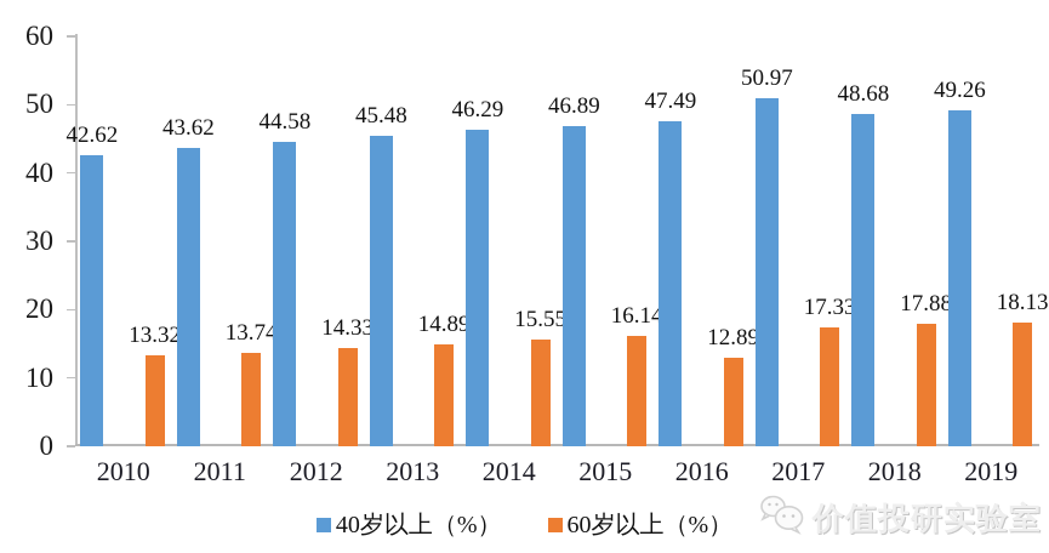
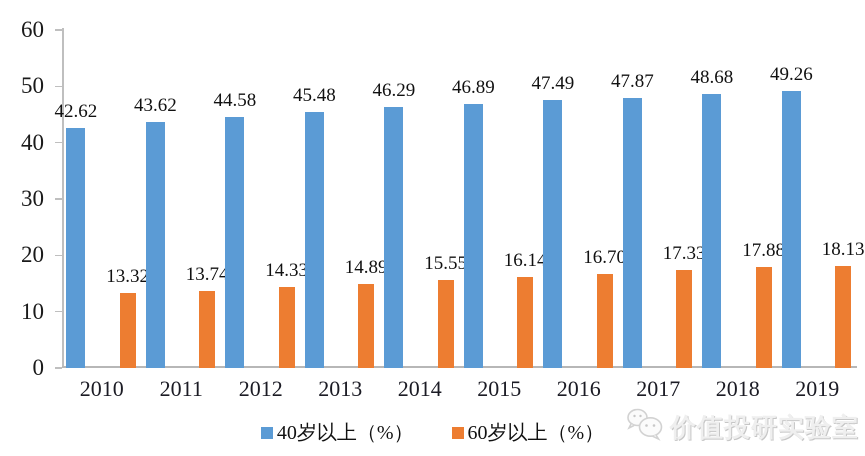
60岁以上（%）/2016: 12.89 -> 16.70
40岁以上（%）/2017: 50.97 -> 47.87
